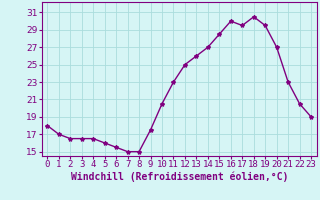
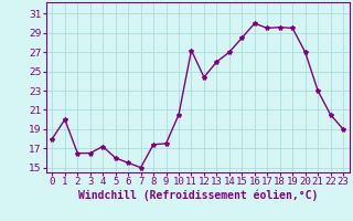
1: 17.0 -> 20.0
4: 16.5 -> 17.2
8: 15.0 -> 17.4
11: 23.0 -> 27.2
12: 25.0 -> 24.4
18: 30.5 -> 29.6
